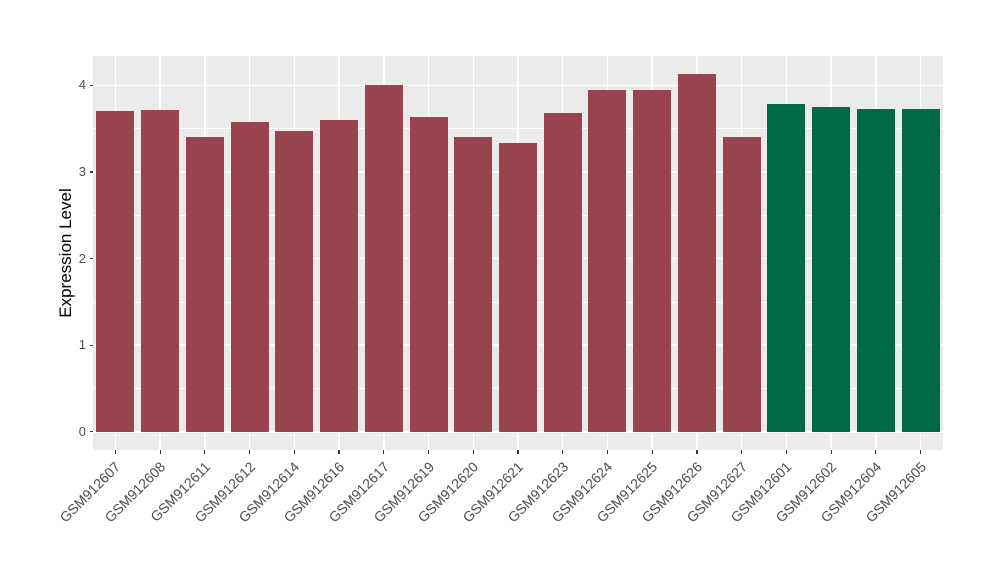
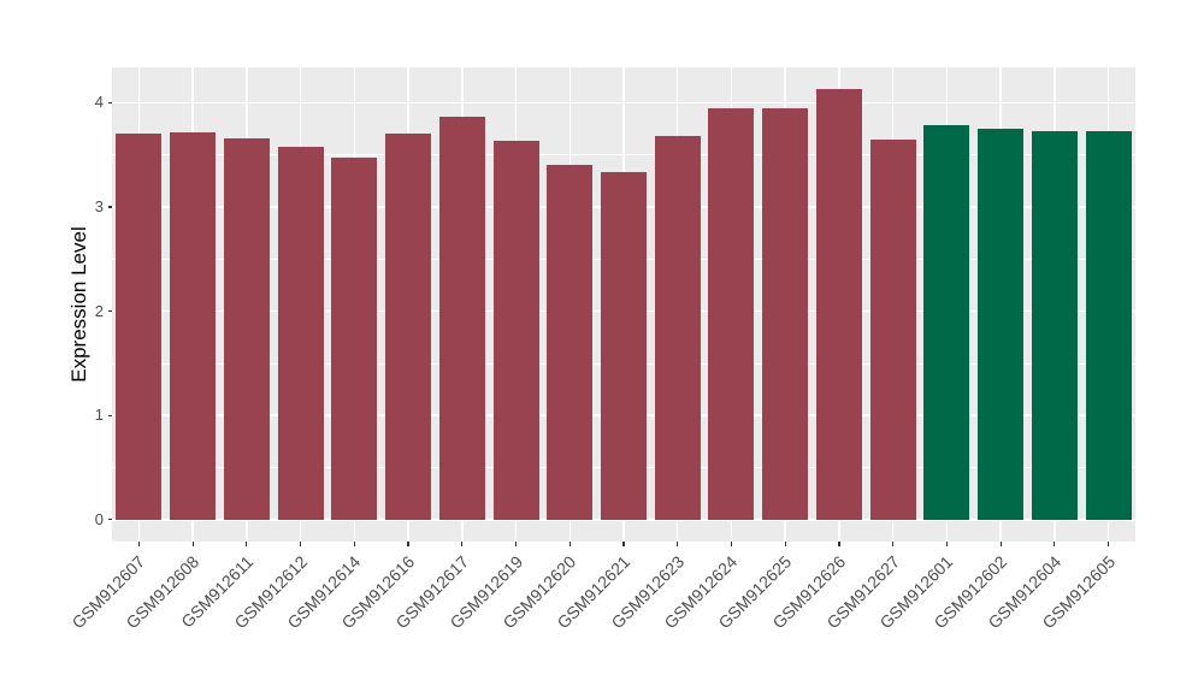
GSM912611: 3.4 -> 3.7
GSM912616: 3.6 -> 3.7
GSM912617: 4.0 -> 3.9
GSM912627: 3.4 -> 3.6
